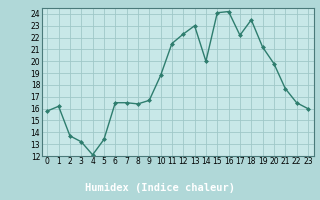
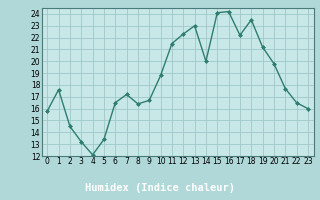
1: 16.2 -> 17.6
2: 13.7 -> 14.5
7: 16.5 -> 17.2
